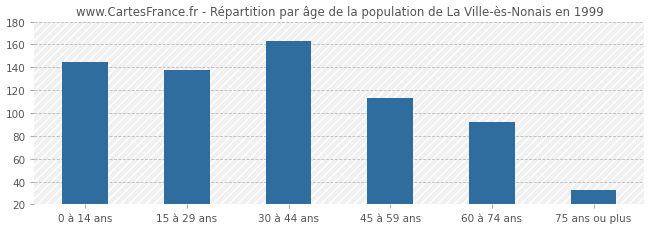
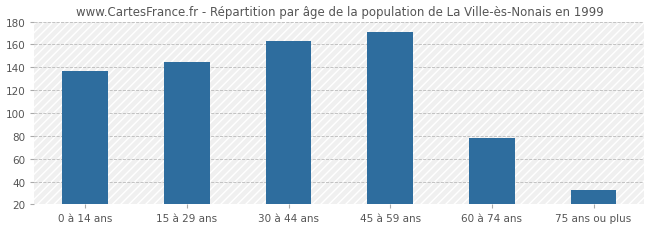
0 à 14 ans: 145 -> 137
15 à 29 ans: 138 -> 145
45 à 59 ans: 113 -> 171
60 à 74 ans: 92 -> 78
